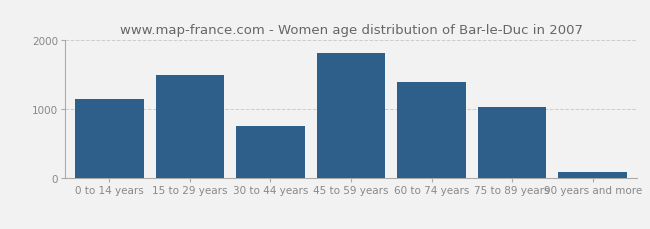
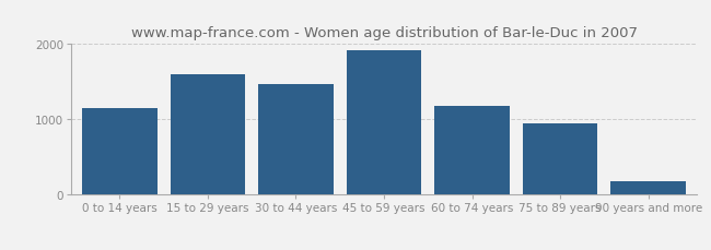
15 to 29 years: 1500 -> 1600
30 to 44 years: 760 -> 1470
45 to 59 years: 1820 -> 1920
60 to 74 years: 1400 -> 1180
75 to 89 years: 1040 -> 950
90 years and more: 100 -> 180
